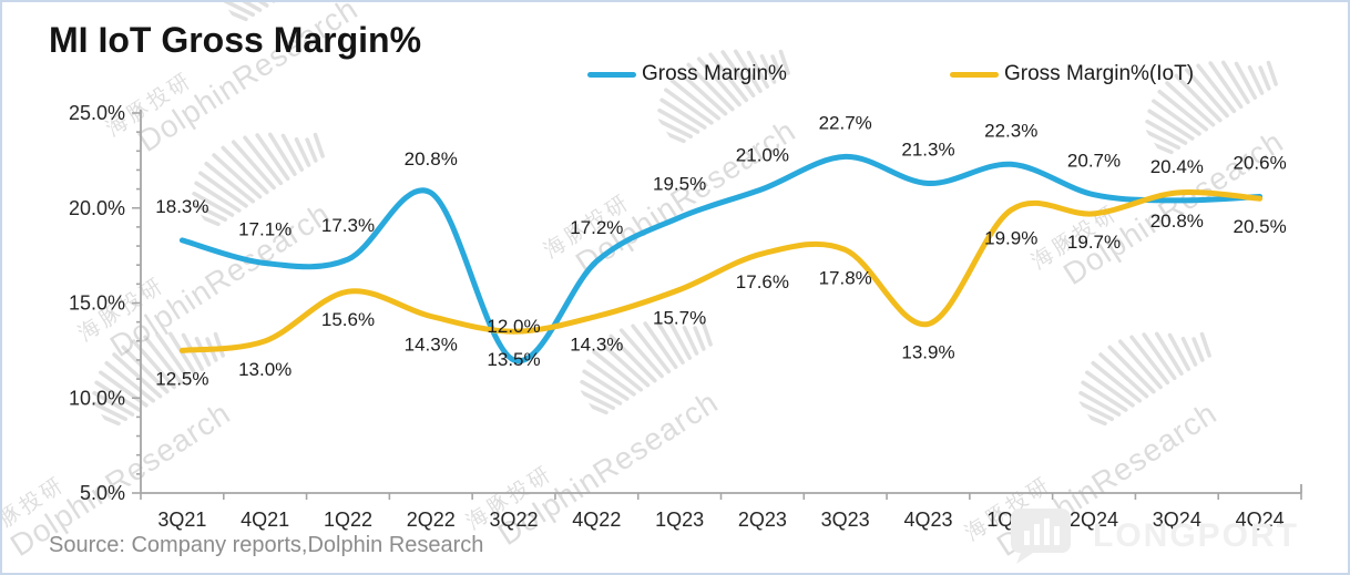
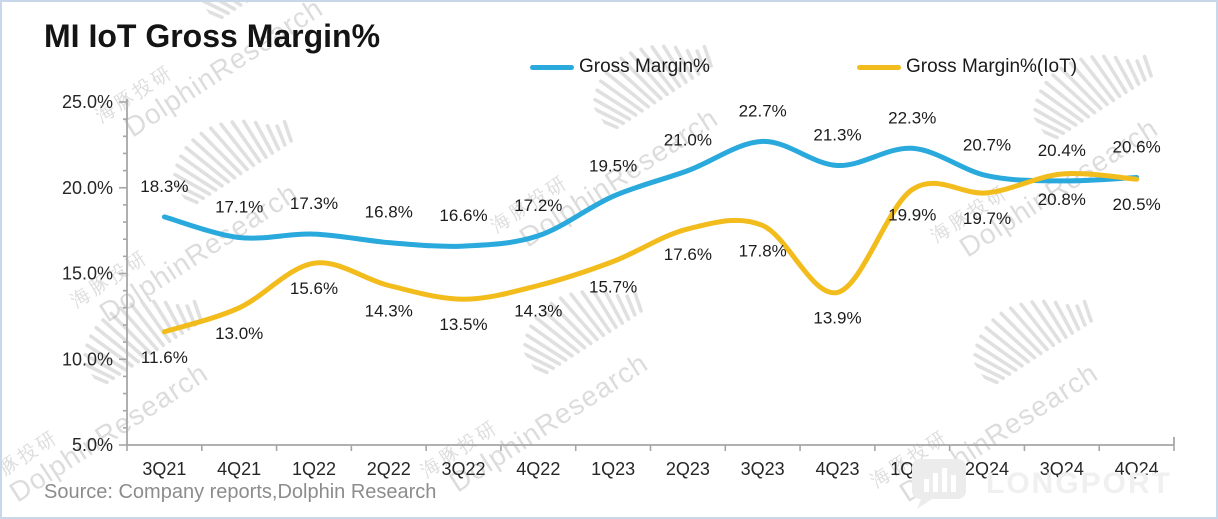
Gross Margin%(IoT)/3Q21: 12.5% -> 11.6%
Gross Margin%/2Q22: 20.8% -> 16.8%
Gross Margin%/3Q22: 12.0% -> 16.6%
